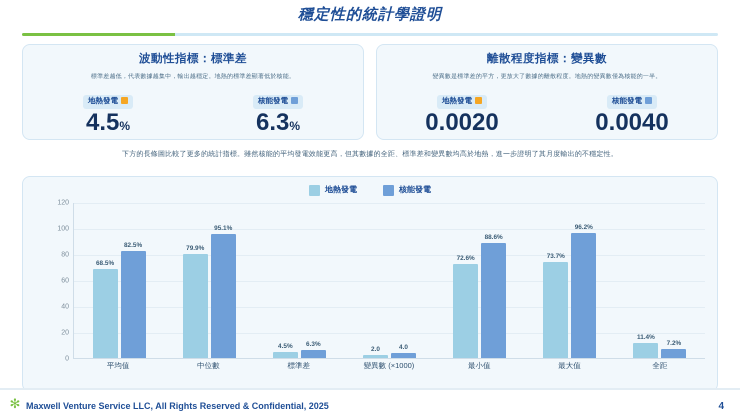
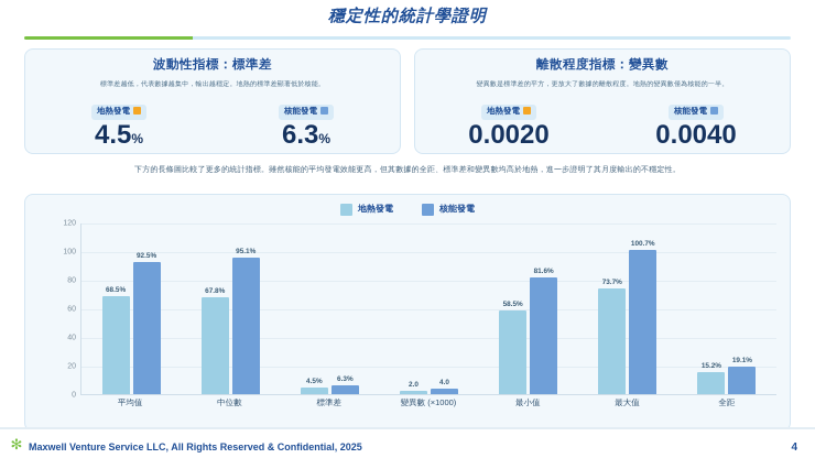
核能發電/平均值: 82.5% -> 92.5%
地熱發電/中位數: 79.9% -> 67.8%
地熱發電/最小值: 72.6% -> 58.5%
核能發電/最小值: 88.6% -> 81.6%
核能發電/最大值: 96.2% -> 100.7%
地熱發電/全距: 11.4% -> 15.2%
核能發電/全距: 7.2% -> 19.1%
